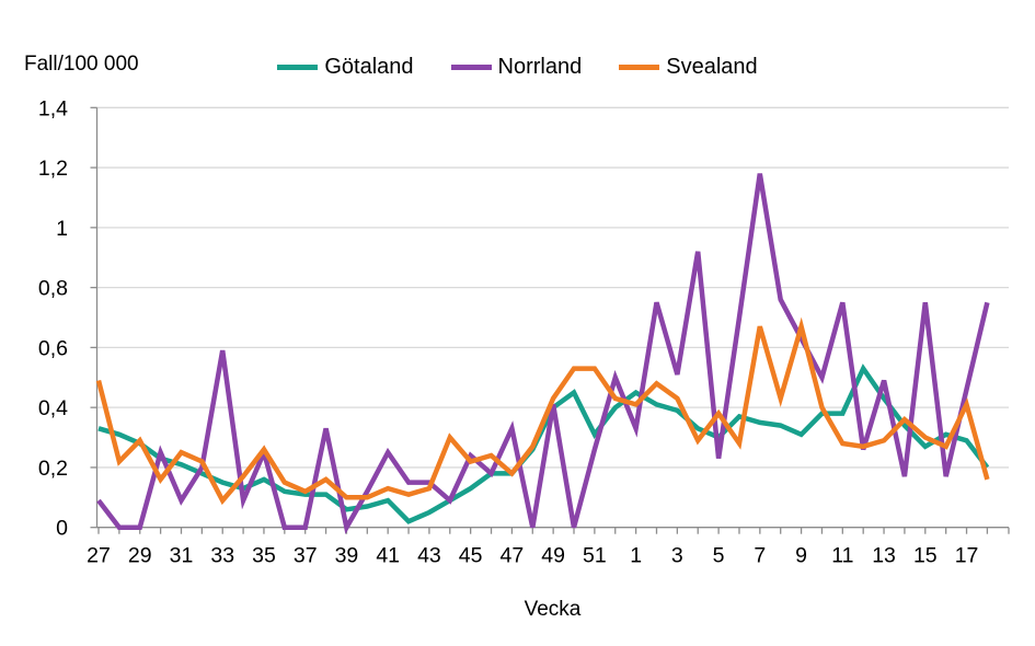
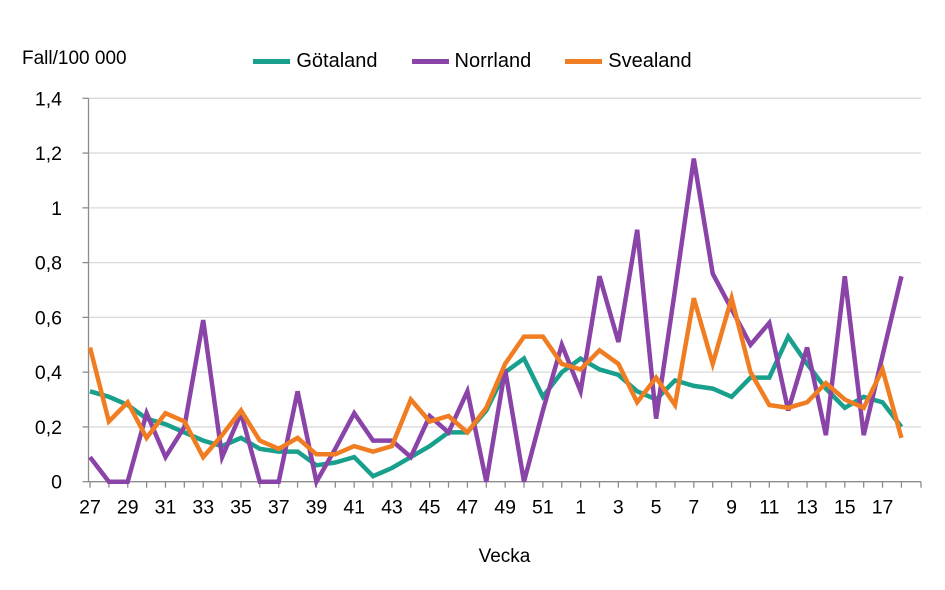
Norrland/11: 0,75 -> 0,58
